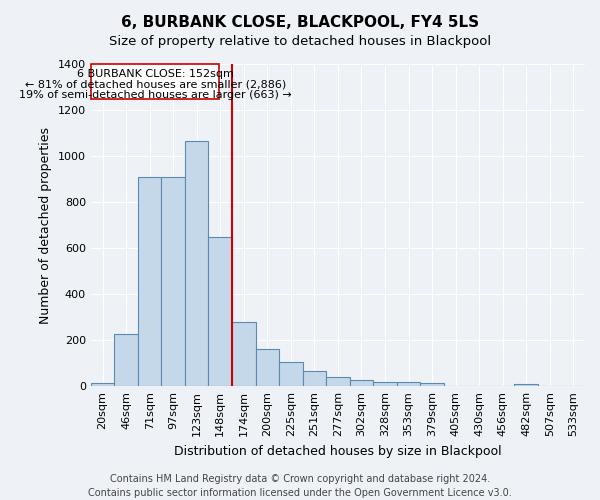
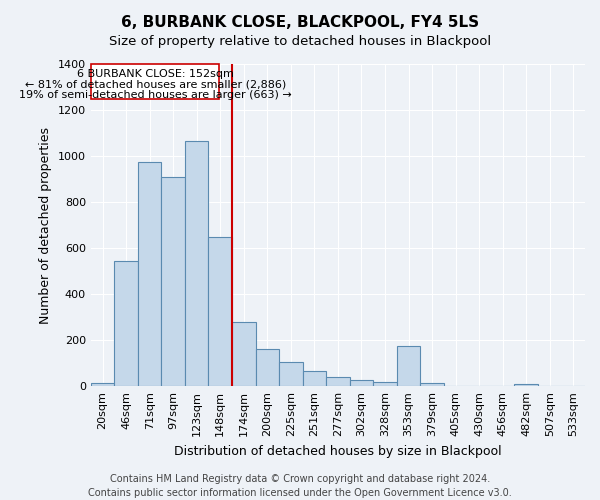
46sqm: 225 -> 545
71sqm: 910 -> 975
353sqm: 20 -> 175
